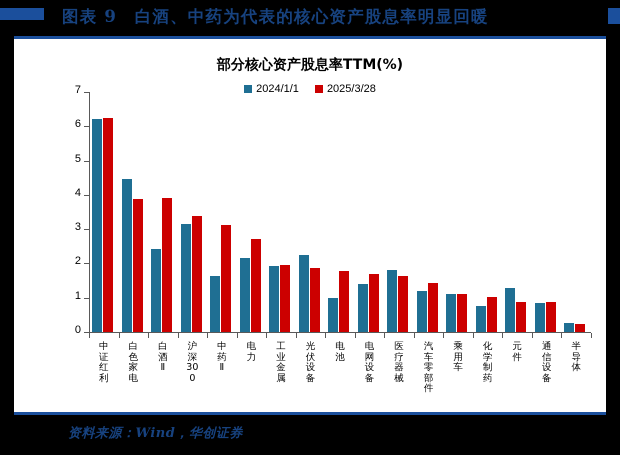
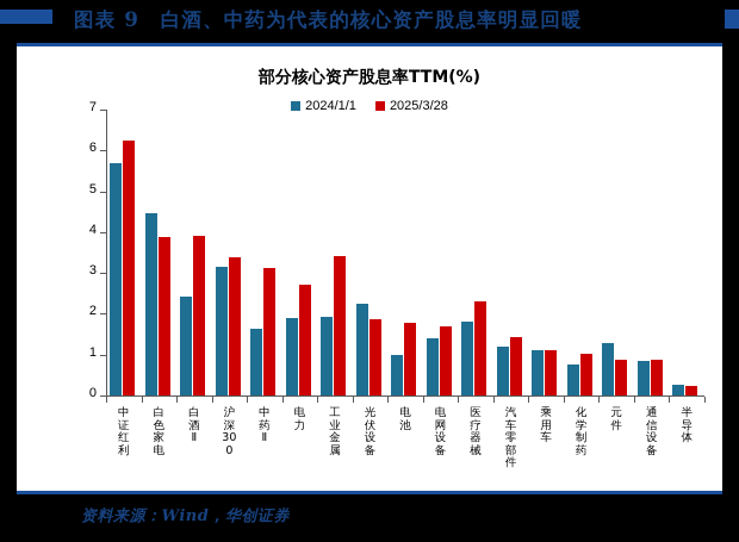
2024/1/1/中证红利: 6.2 -> 5.7
2024/1/1/电力: 2.2 -> 1.9
2025/3/28/工业金属: 1.9 -> 3.4
2025/3/28/医疗器械: 1.6 -> 2.3
